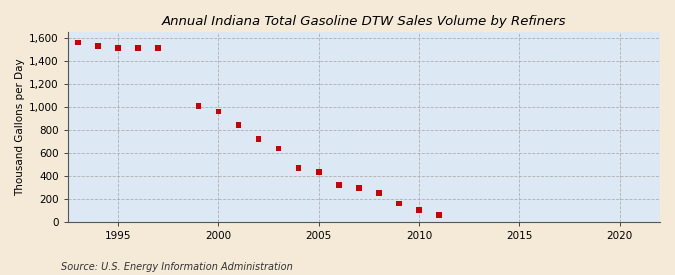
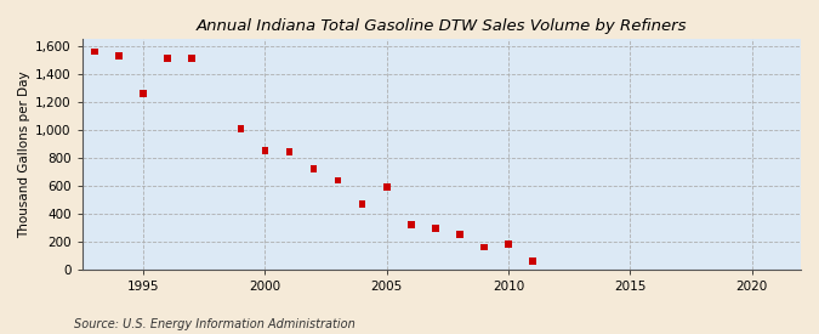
1995: 1,510 -> 1,260
2000: 960 -> 850
2005: 430 -> 590
2010: 100 -> 180
